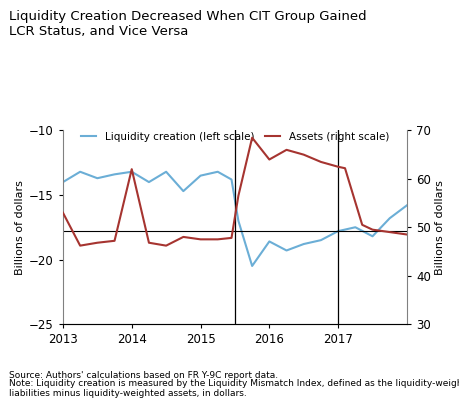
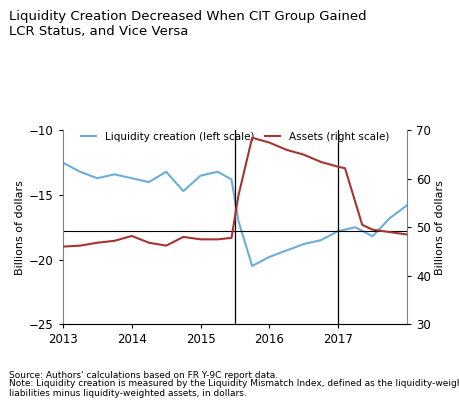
Liquidity creation (left scale)/2013: -14.0 -> -12.5
Assets (right scale)/2013: 53.0 -> 46.0
Liquidity creation (left scale)/2014: -13.2 -> -13.7
Assets (right scale)/2014: 62.0 -> 48.2
Liquidity creation (left scale)/2016: -18.6 -> -19.8
Assets (right scale)/2016: 64.0 -> 67.5
